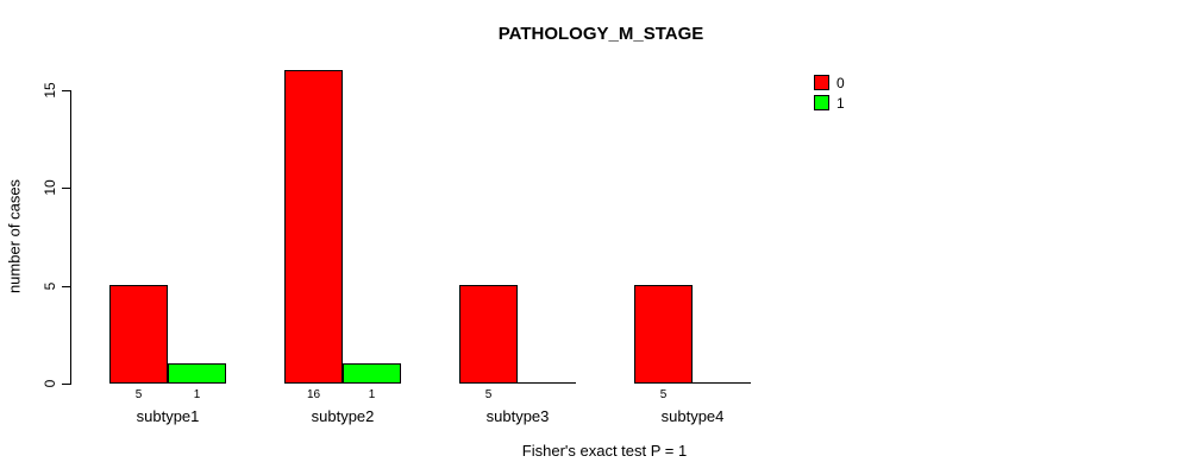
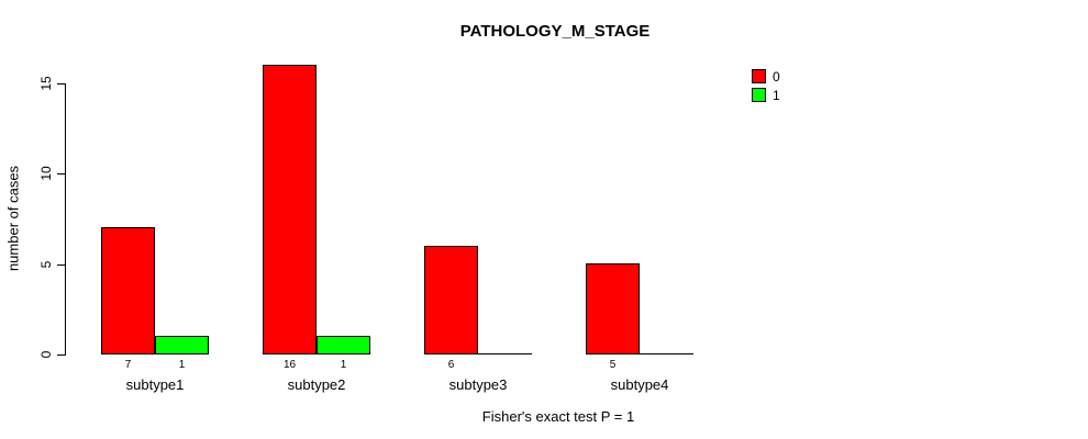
0/subtype1: 5 -> 7
0/subtype3: 5 -> 6
